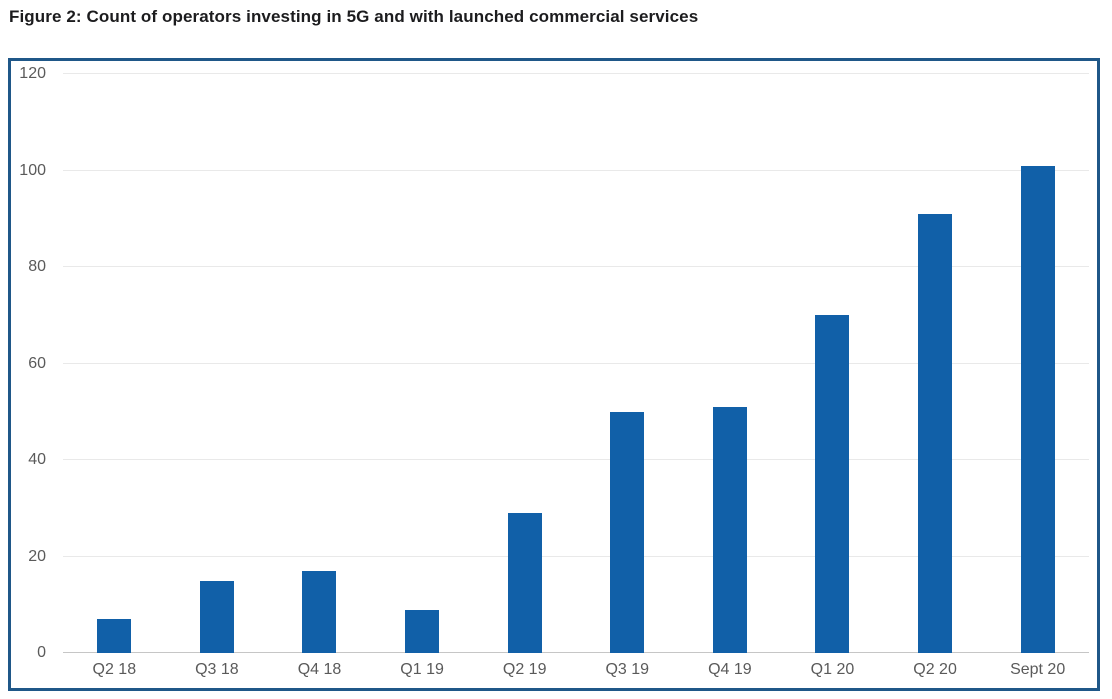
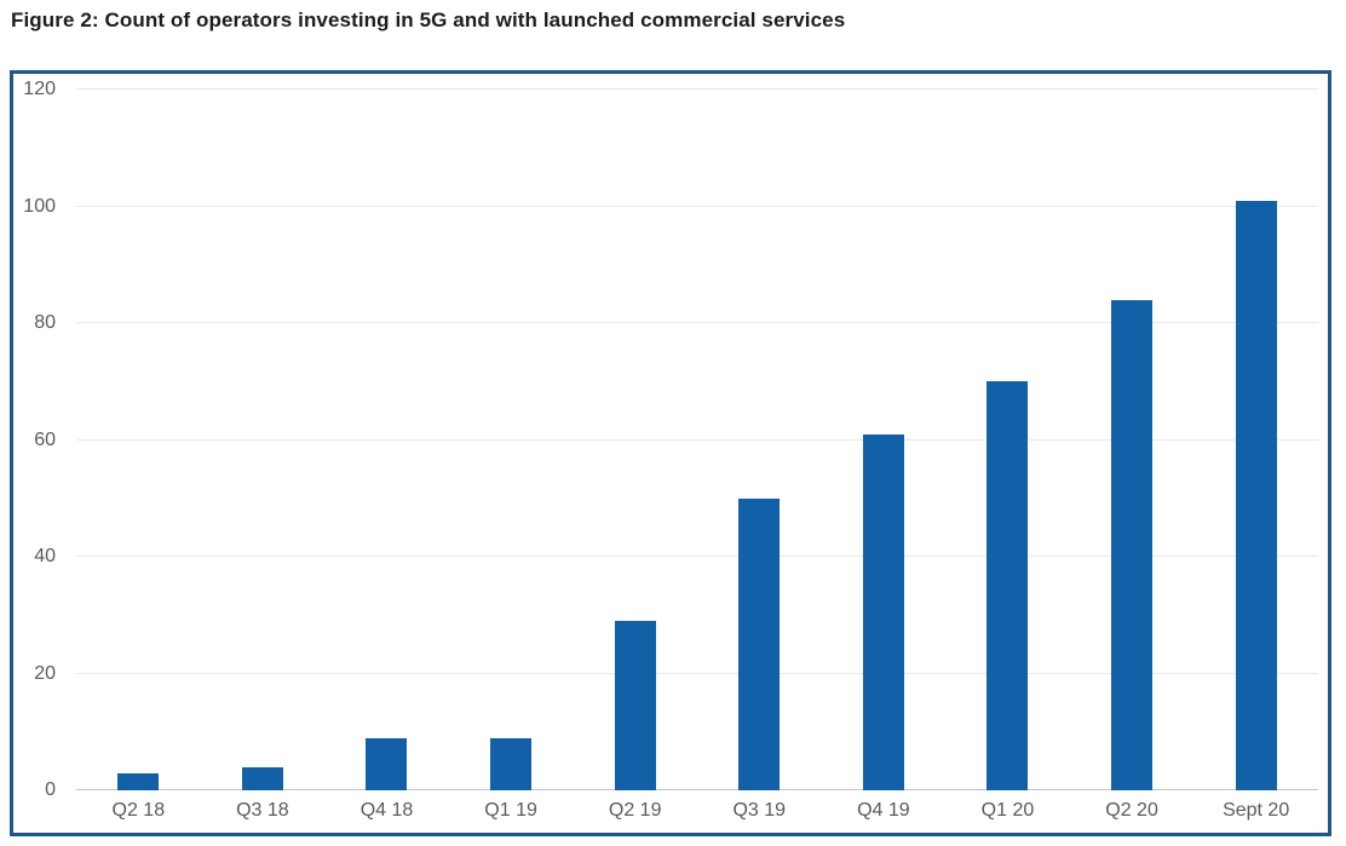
Q2 18: 7 -> 3
Q3 18: 15 -> 4
Q4 18: 17 -> 9
Q4 19: 51 -> 61
Q2 20: 91 -> 84
